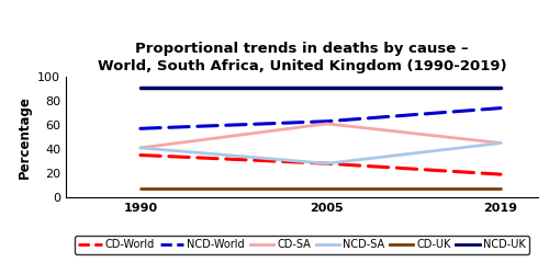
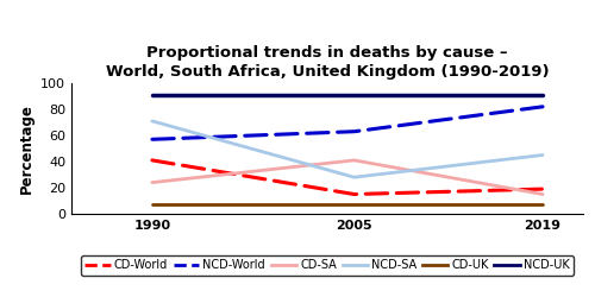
CD-World/1990: 35 -> 41
CD-SA/1990: 41 -> 24
NCD-SA/1990: 41 -> 71
CD-World/2005: 28 -> 15
CD-SA/2005: 61 -> 41
NCD-World/2019: 74 -> 82
CD-SA/2019: 45 -> 15
